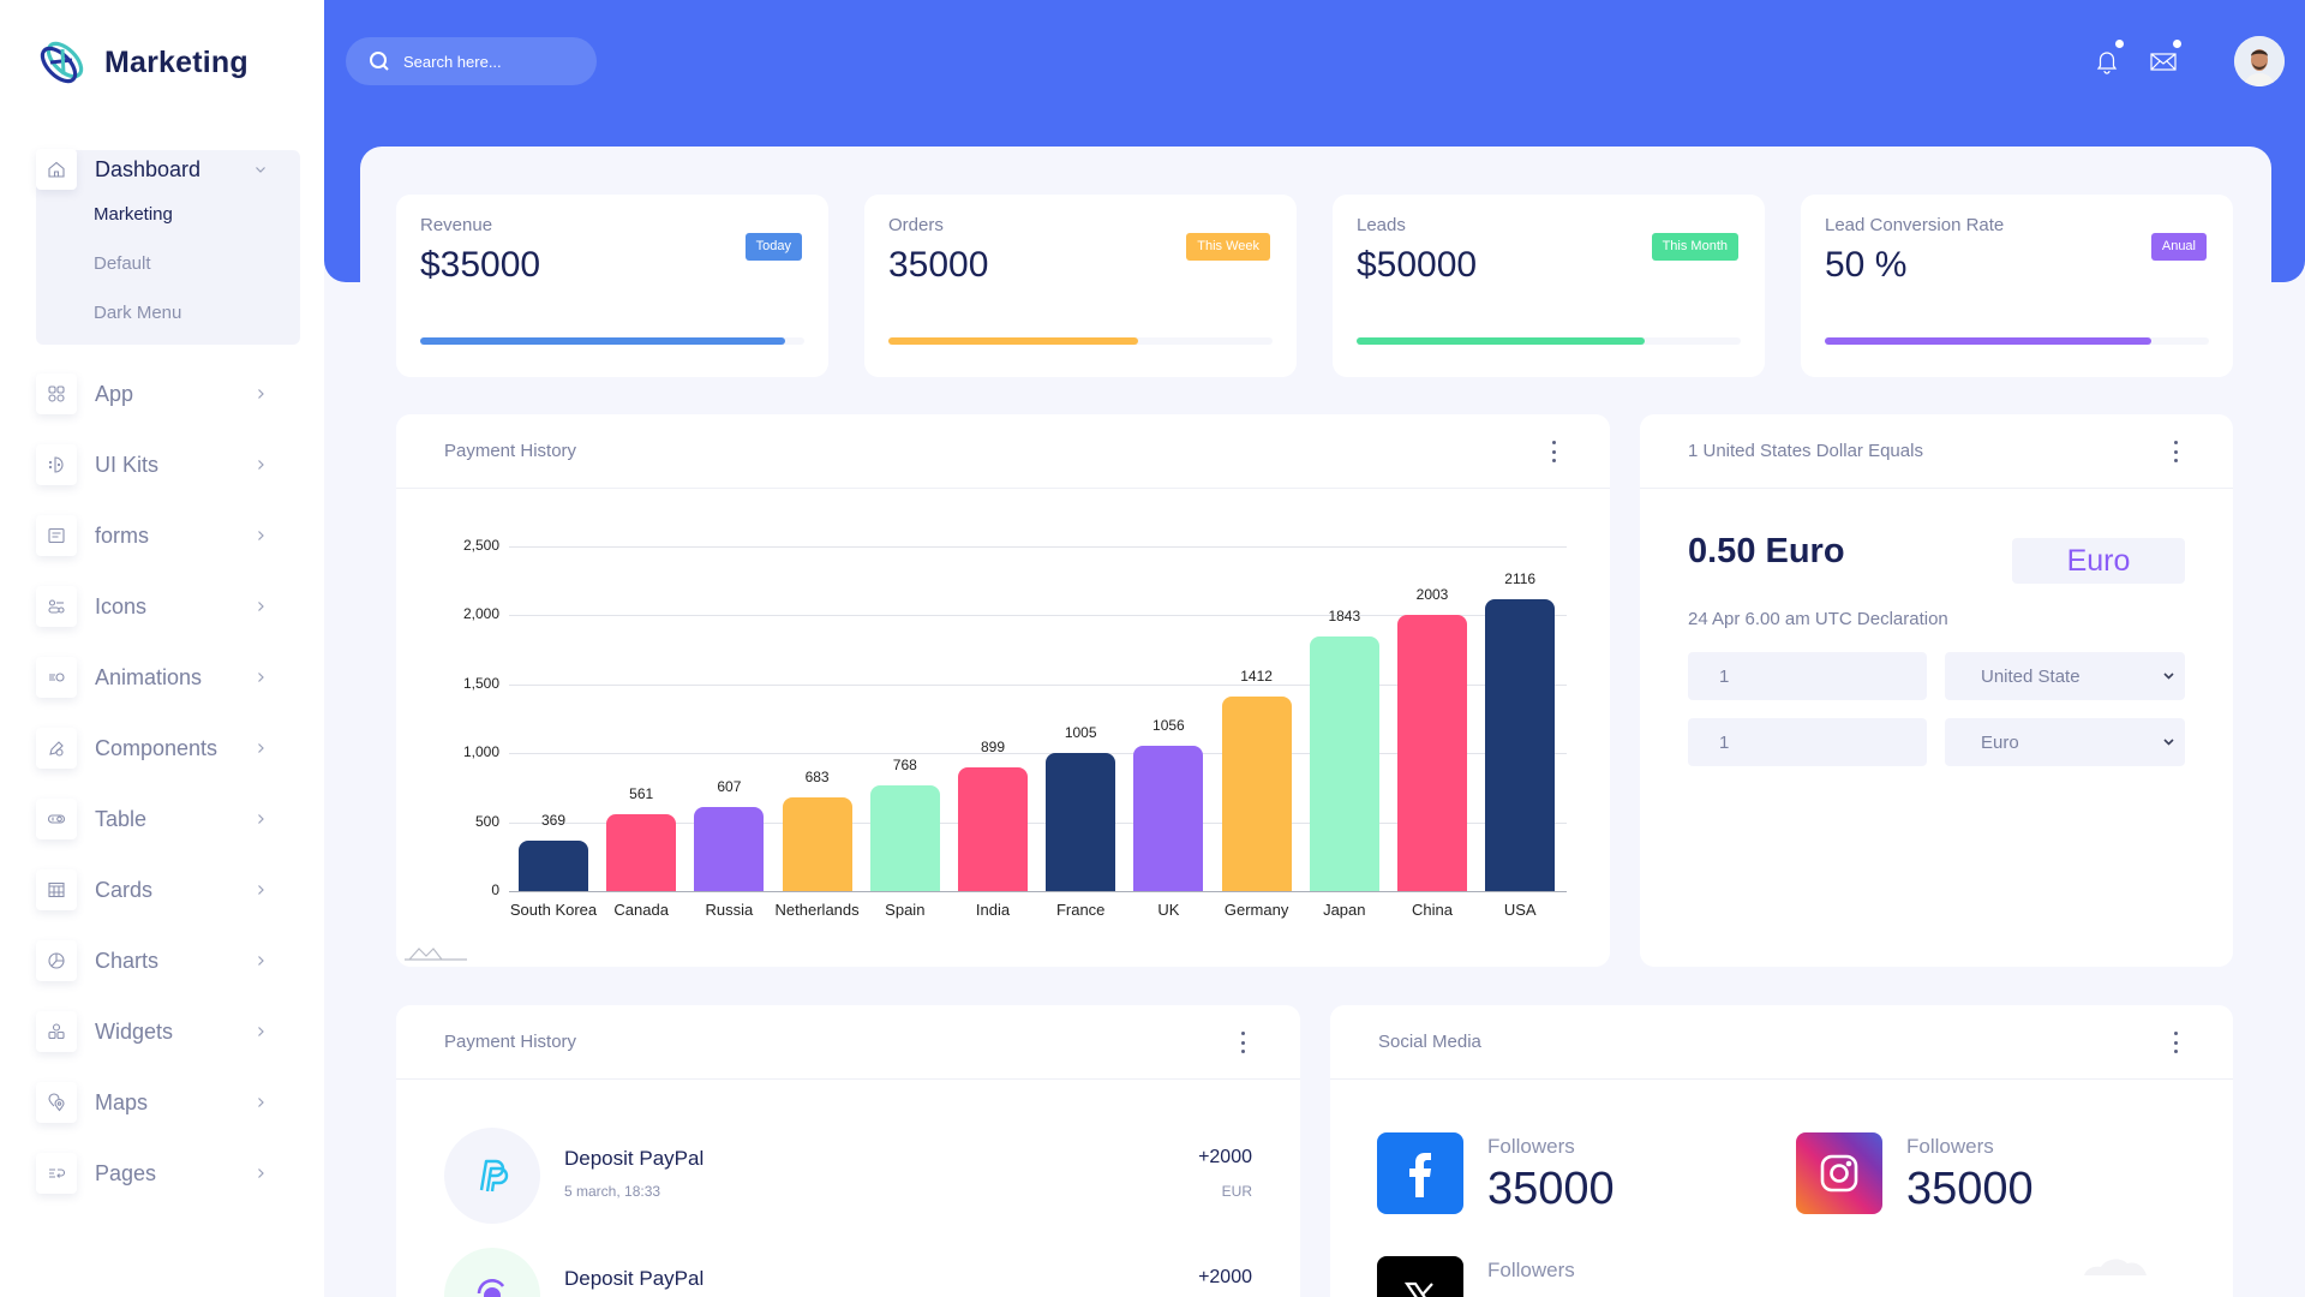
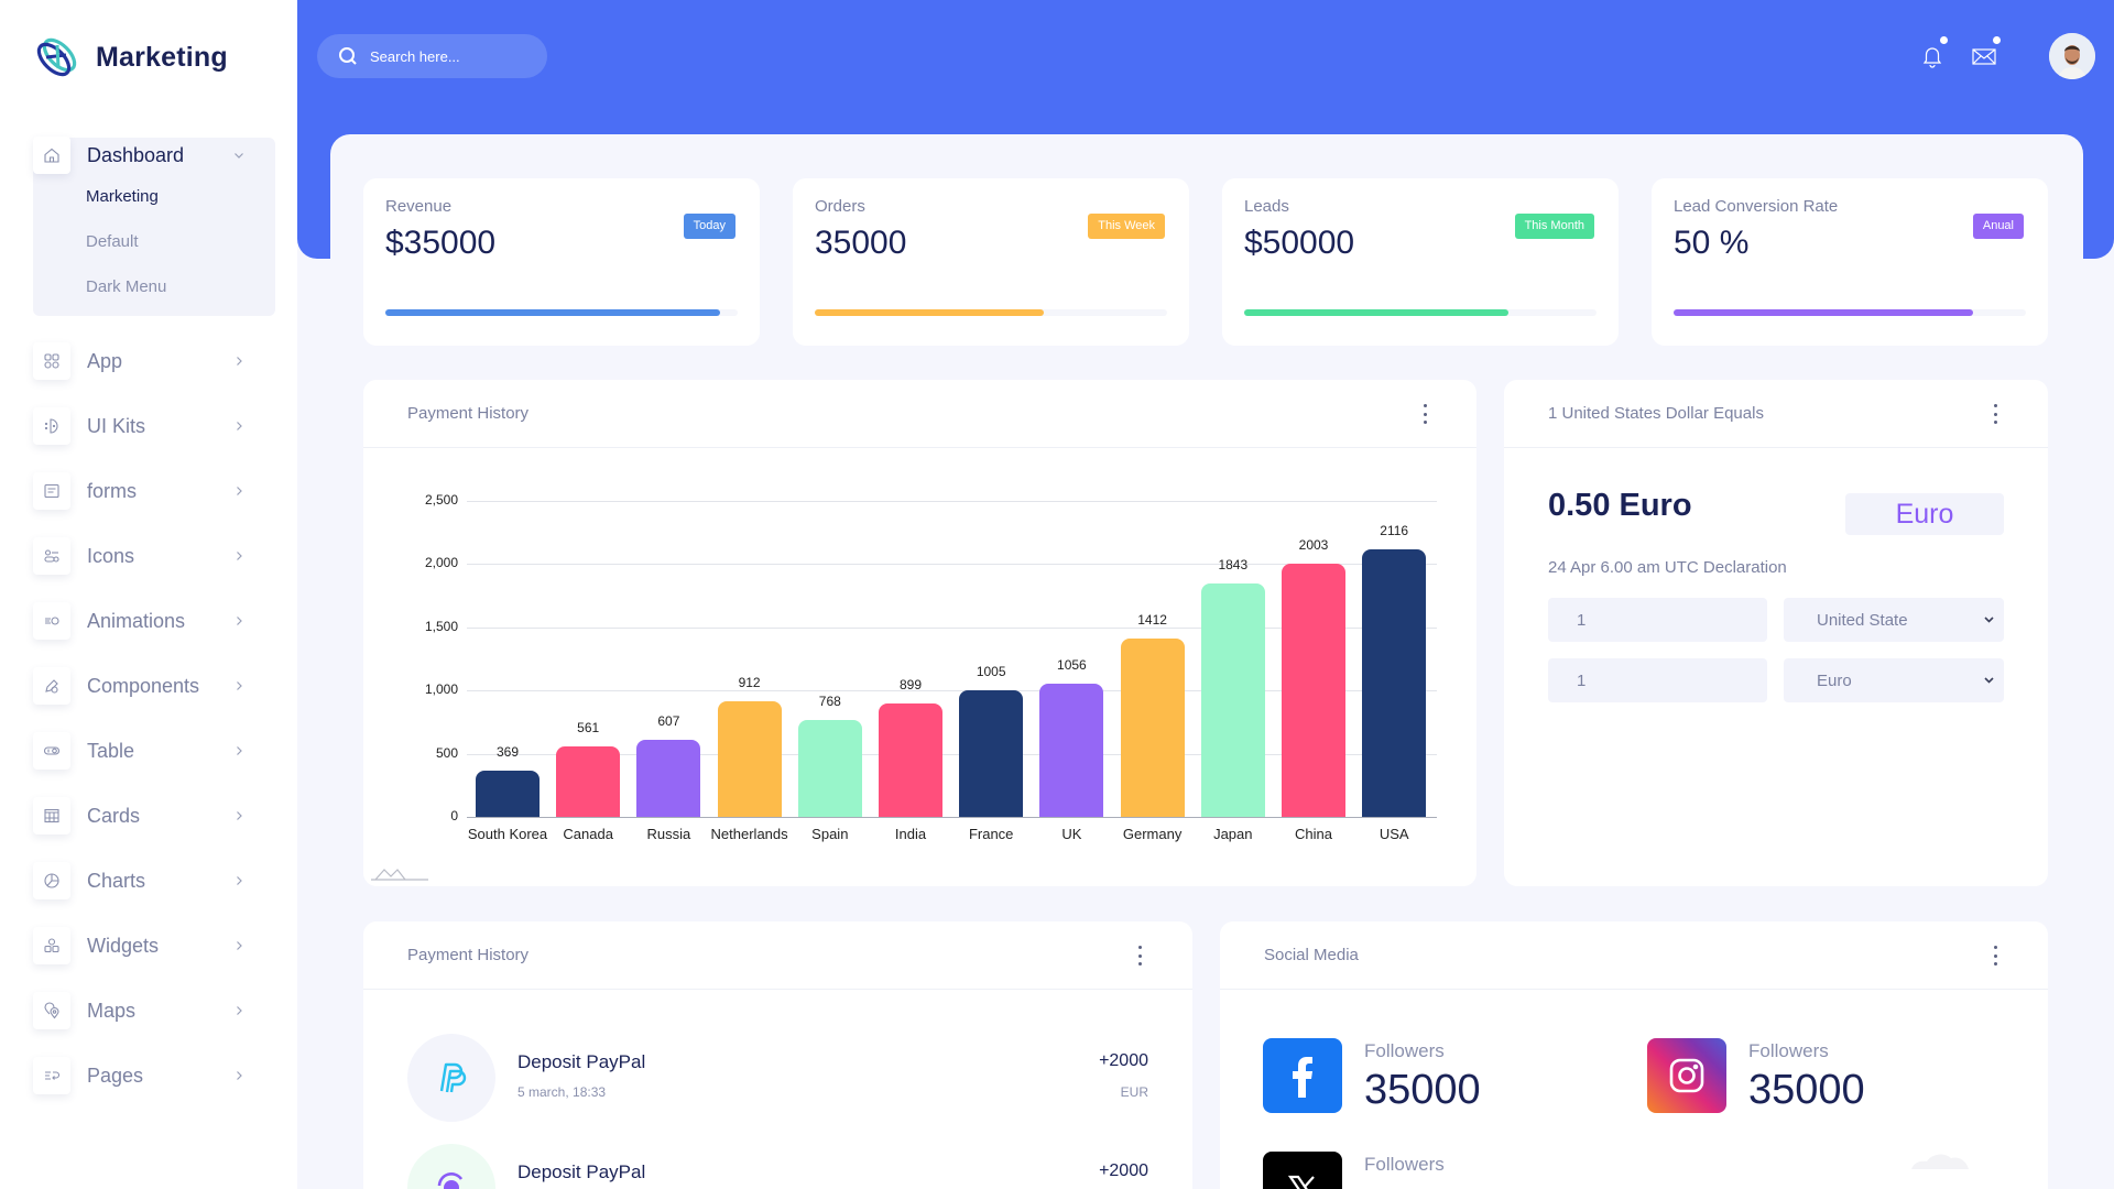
Netherlands: 683 -> 912
